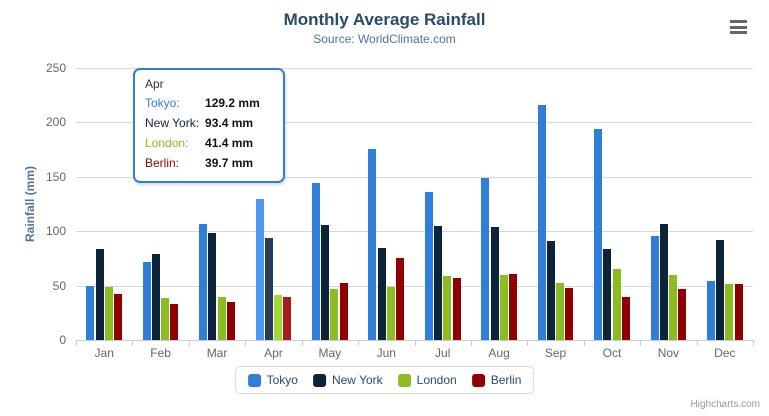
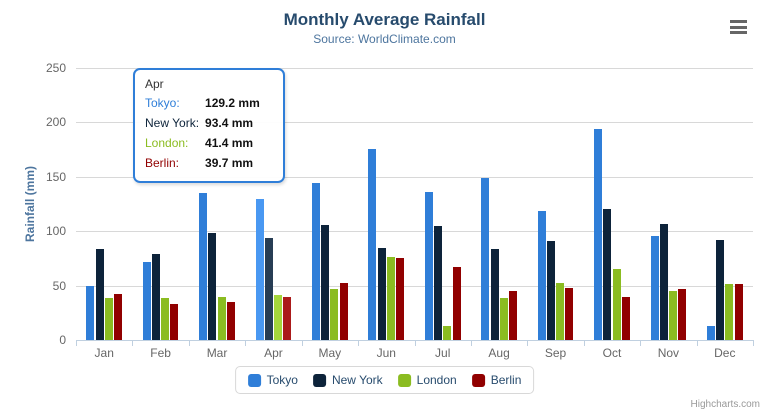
London/Jan: 49 -> 39
Tokyo/Mar: 106 -> 135
London/Jun: 48 -> 76
London/Jul: 59 -> 13
Berlin/Jul: 57 -> 67
New York/Aug: 104 -> 84
London/Aug: 60 -> 39
Berlin/Aug: 60 -> 45
Tokyo/Sep: 216 -> 119
New York/Oct: 84 -> 120
London/Nov: 59 -> 45
Tokyo/Dec: 54 -> 13
